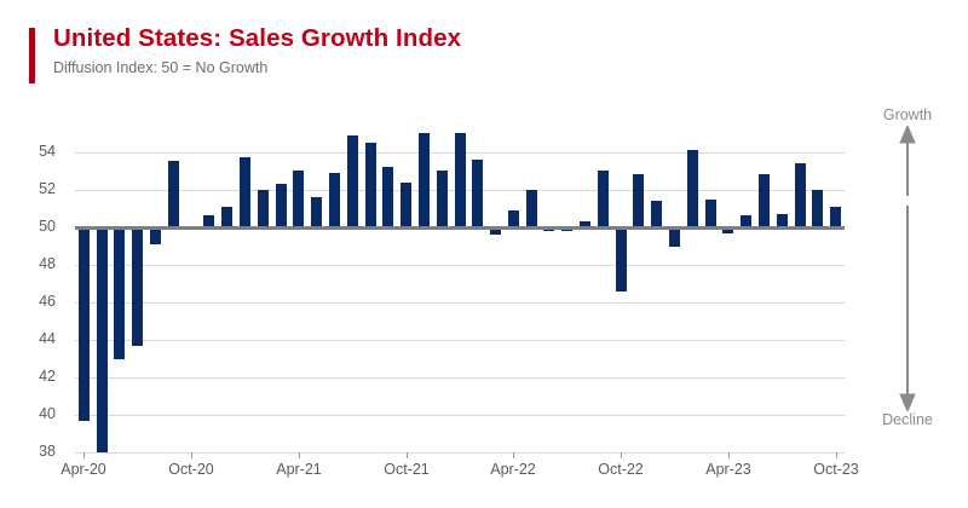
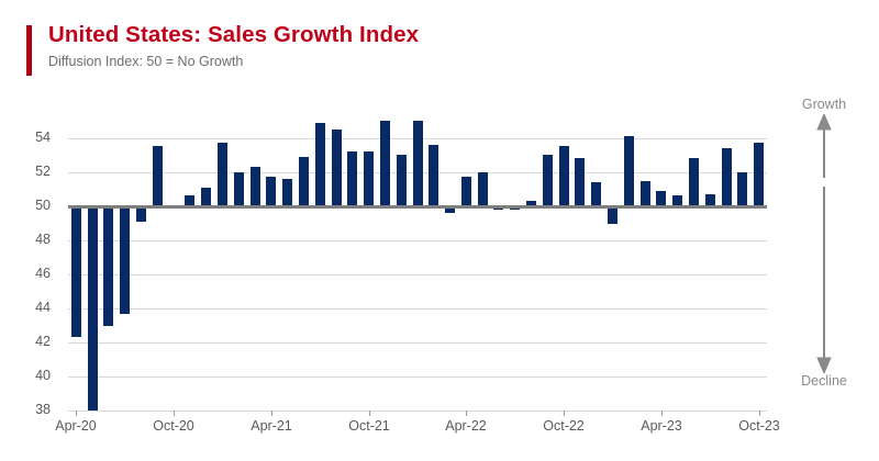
Apr-20: 39.7 -> 42.3
Apr-21: 53.0 -> 51.7
Oct-21: 52.4 -> 53.2
Apr-22: 50.9 -> 51.7
Oct-22: 46.6 -> 53.5
Apr-23: 49.7 -> 50.9
Oct-23: 51.1 -> 53.7
